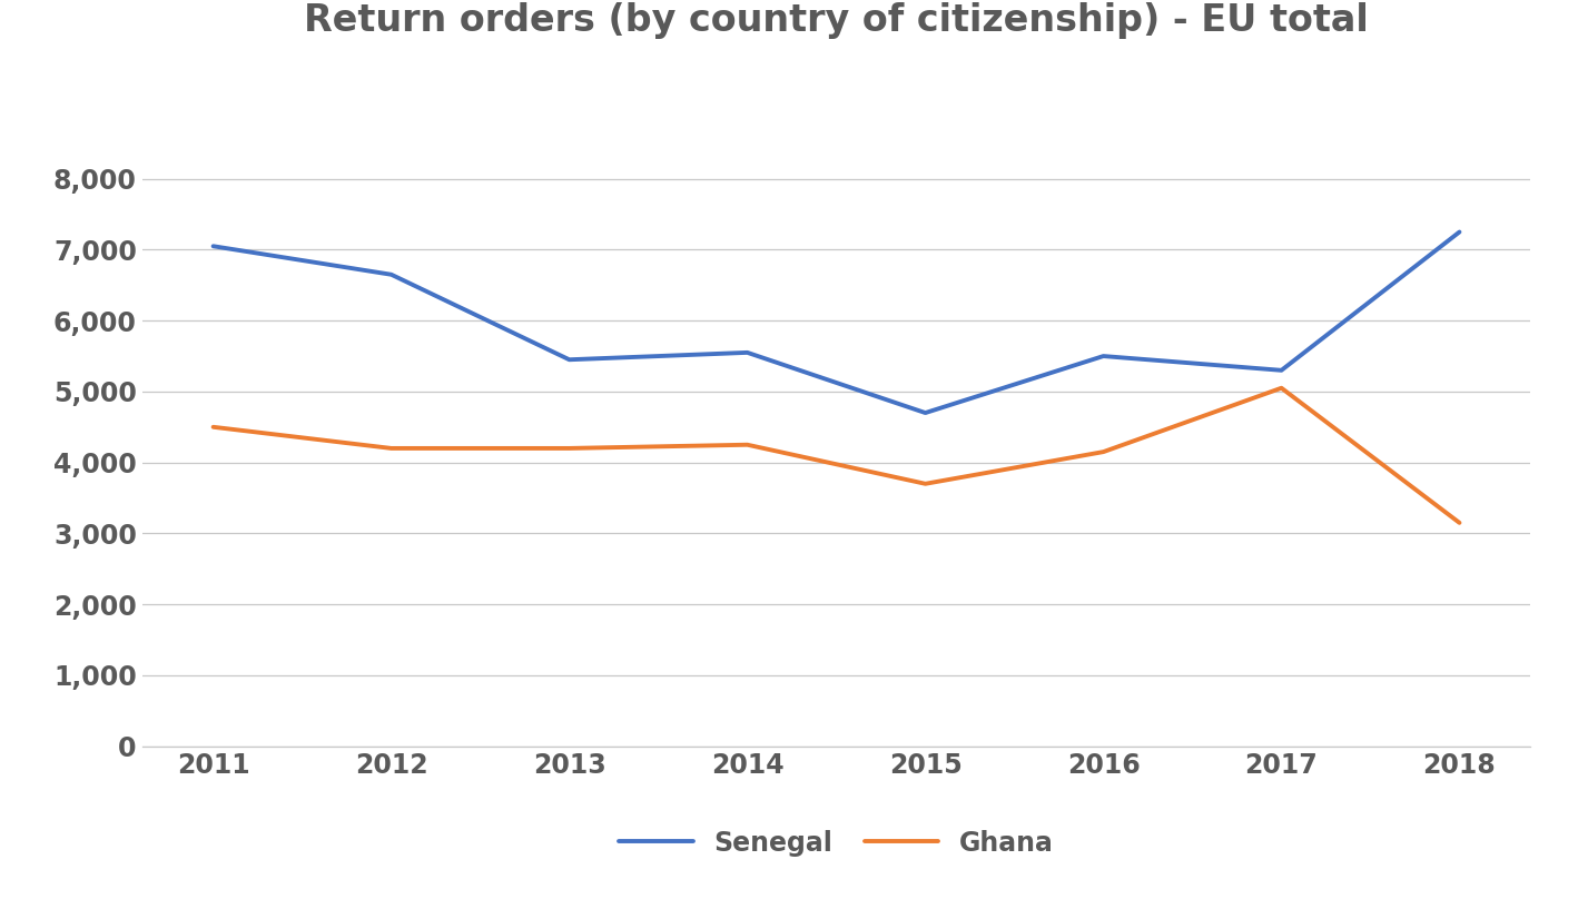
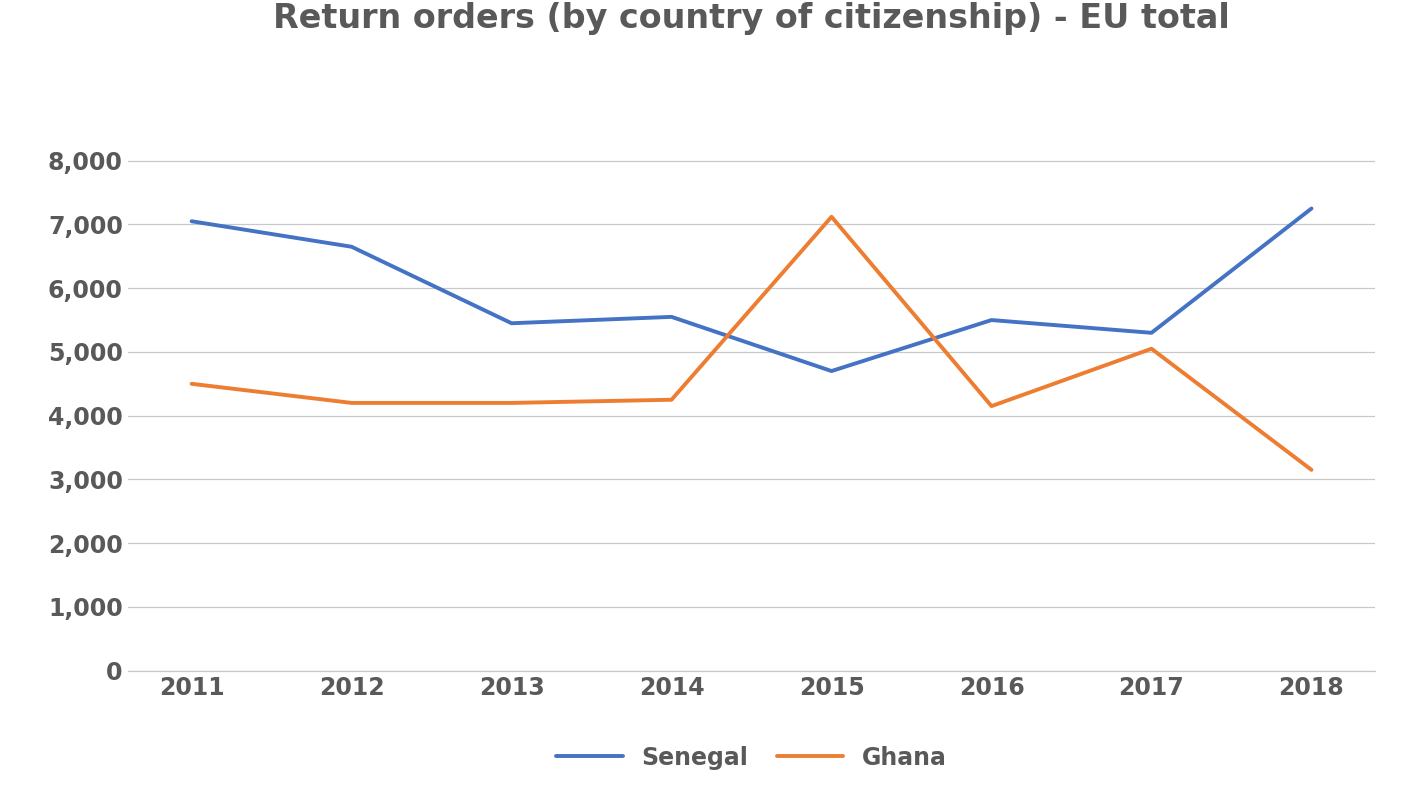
Ghana/2015: 3,700 -> 7,120
